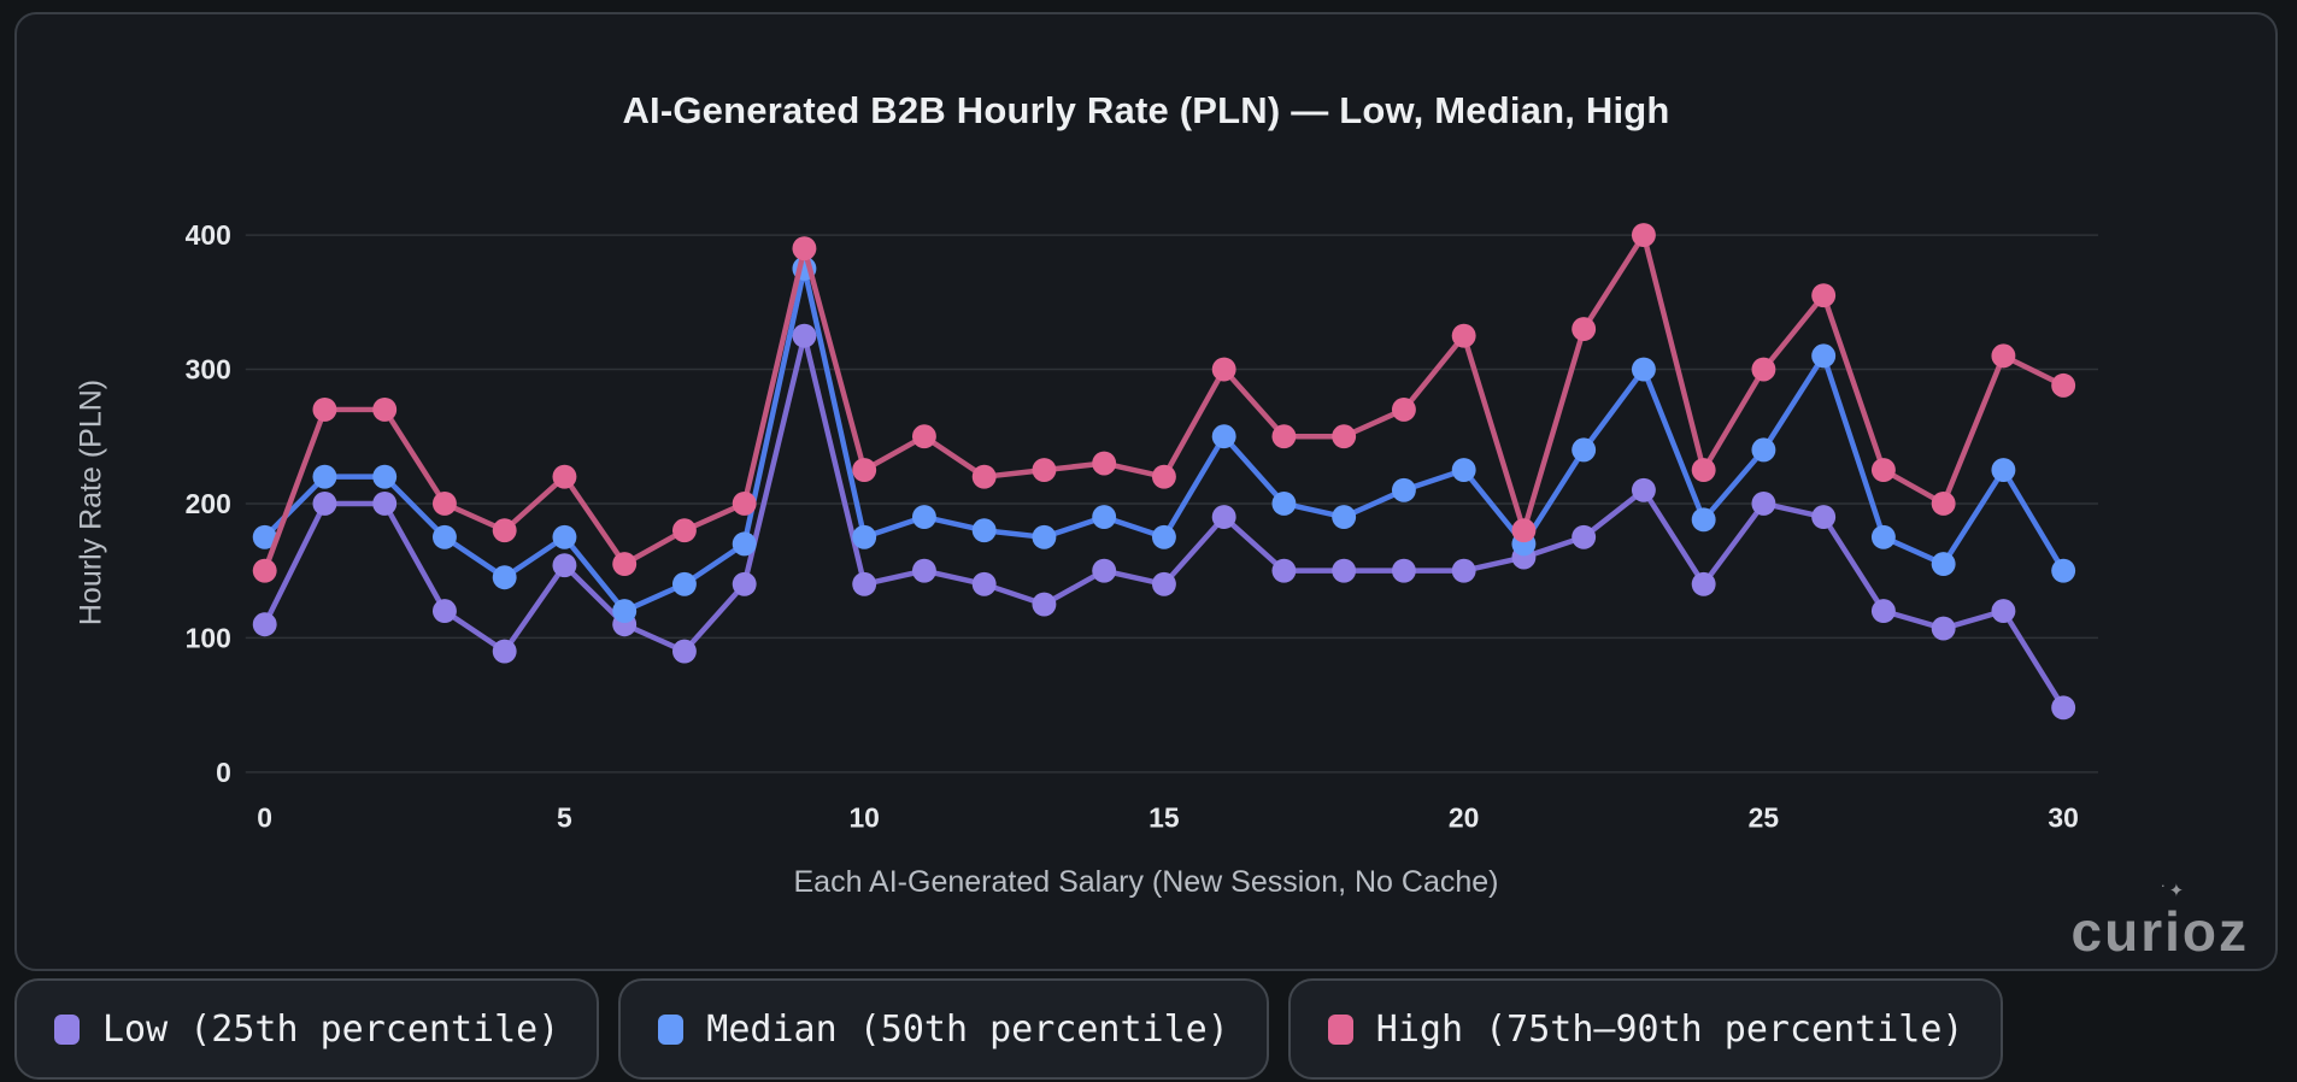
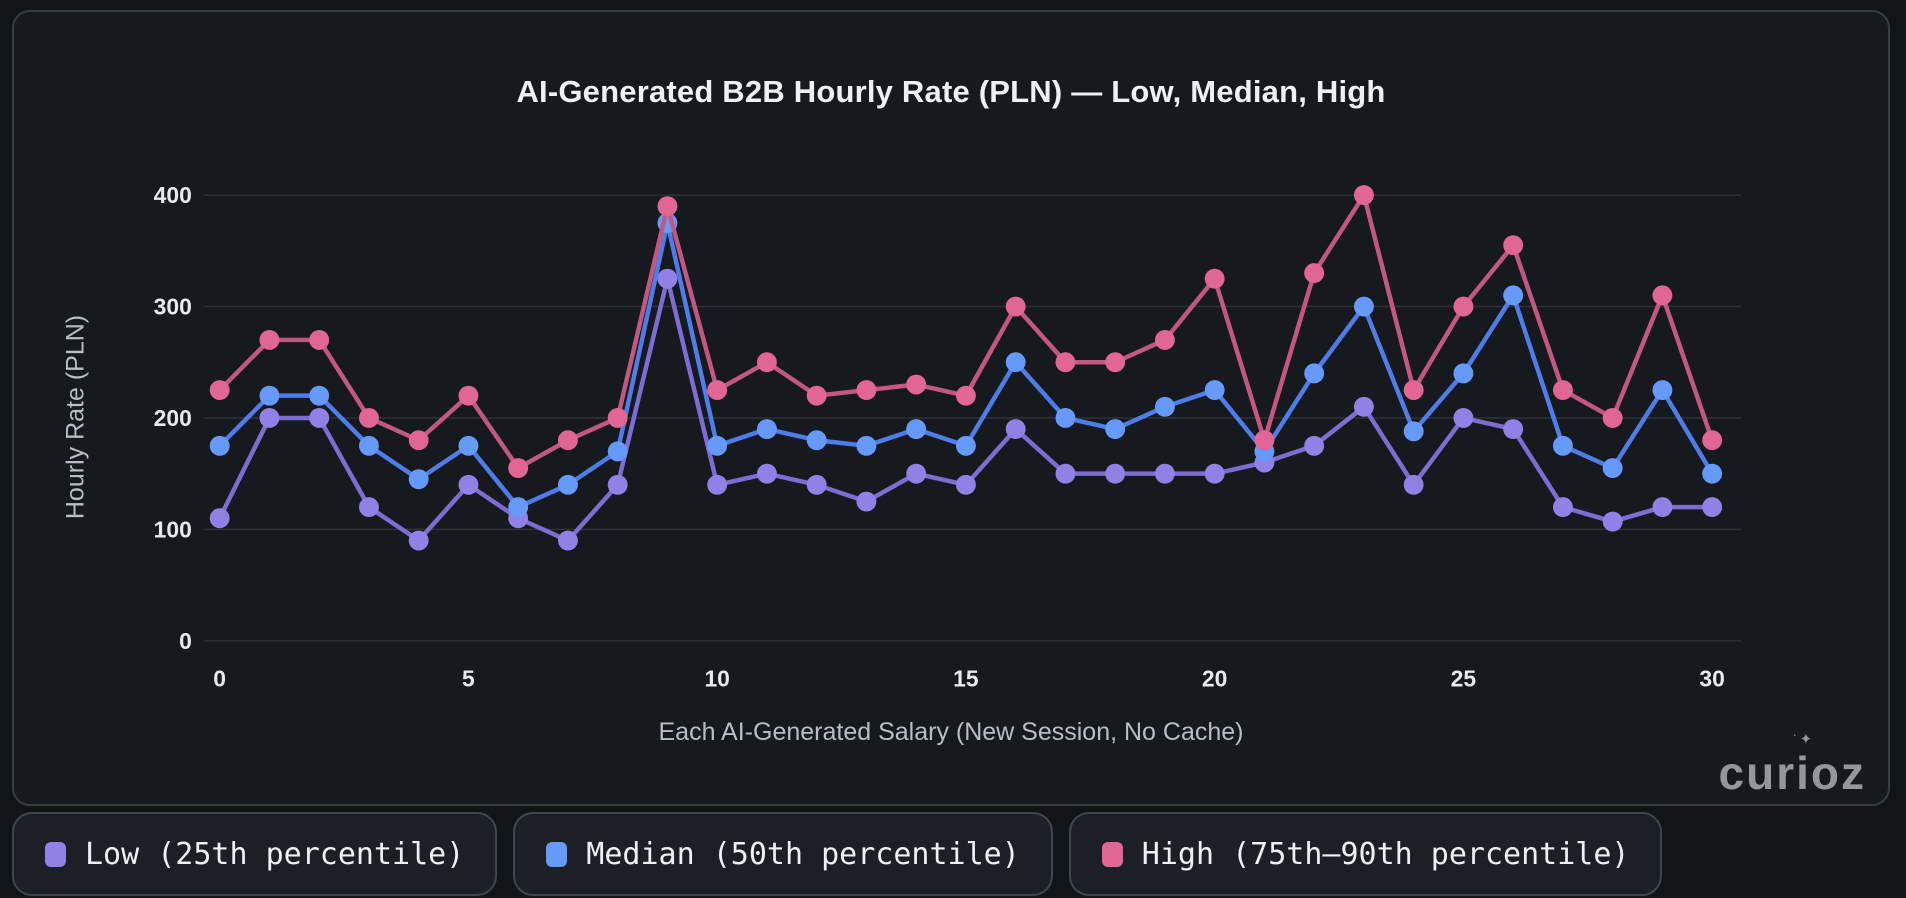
High (75th–90th percentile)/0: 150 -> 225
Low (25th percentile)/5: 154 -> 140
Low (25th percentile)/30: 48 -> 120
High (75th–90th percentile)/30: 288 -> 180
